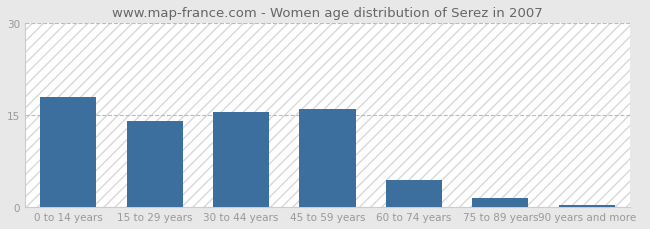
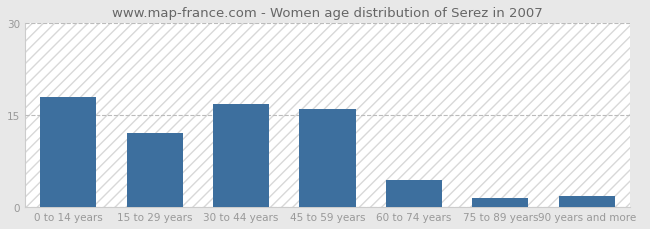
15 to 29 years: 14.0 -> 12.0
30 to 44 years: 15.5 -> 16.8
90 years and more: 0.3 -> 1.8
